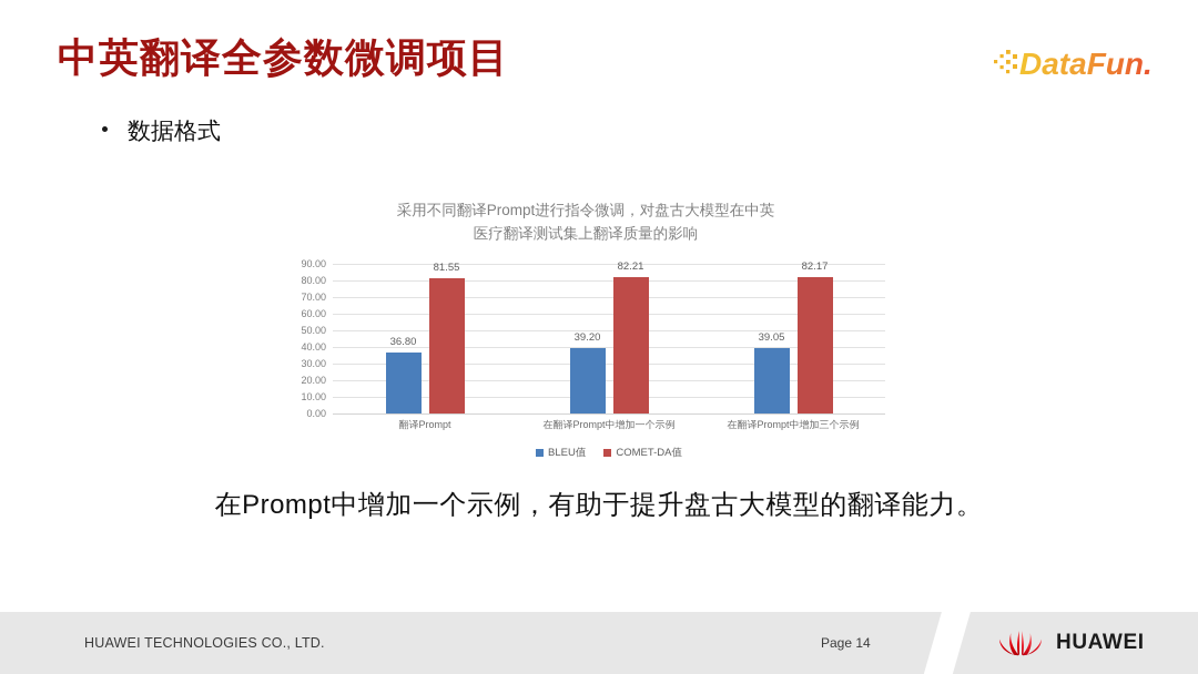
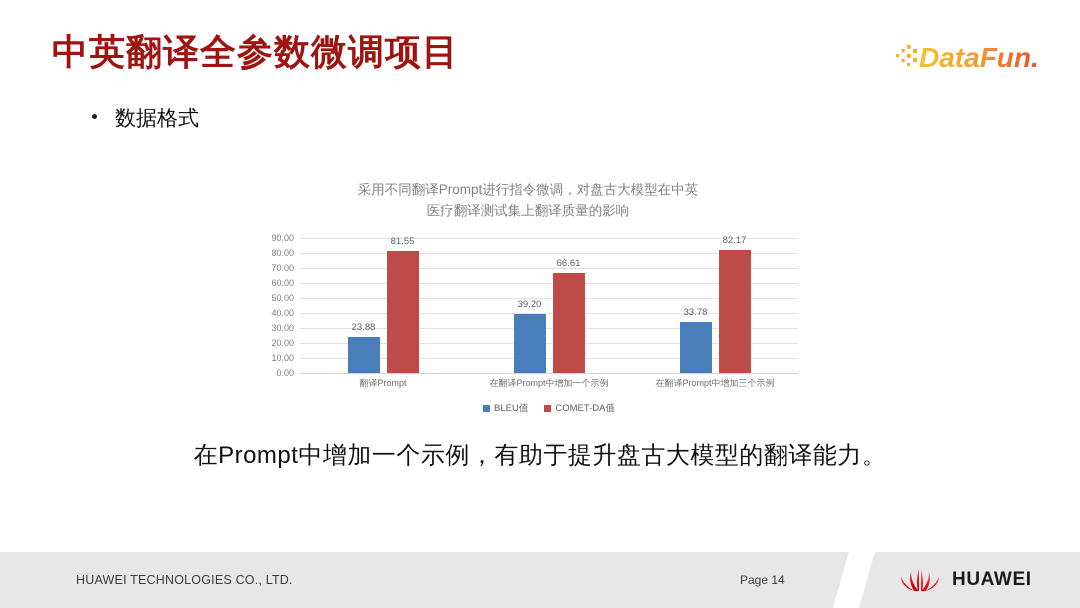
BLEU值/翻译Prompt: 36.80 -> 23.88
COMET-DA值/在翻译Prompt中增加一个示例: 82.21 -> 66.61
BLEU值/在翻译Prompt中增加三个示例: 39.05 -> 33.78
